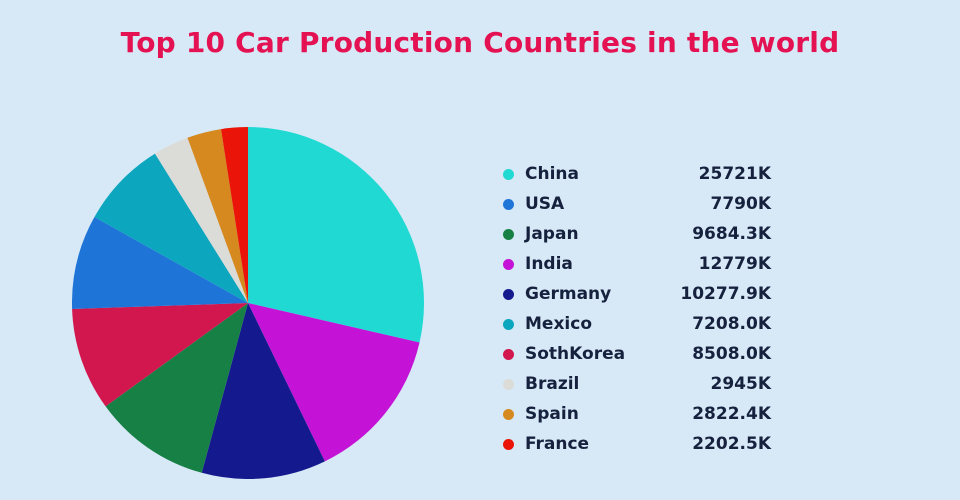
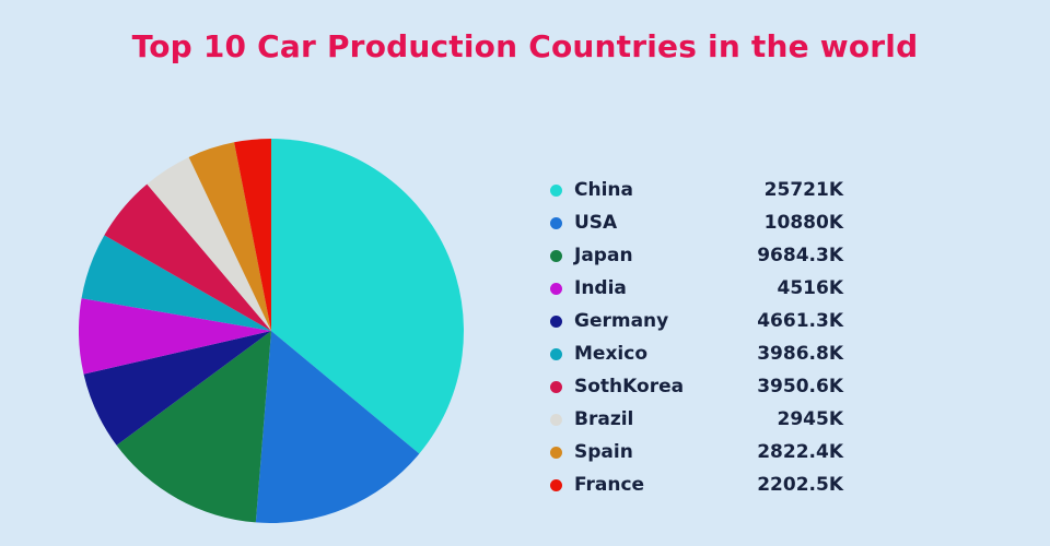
USA: 7790K -> 10880K
India: 12779K -> 4516K
Germany: 10277.9K -> 4661.3K
Mexico: 7208.0K -> 3986.8K
SothKorea: 8508.0K -> 3950.6K
